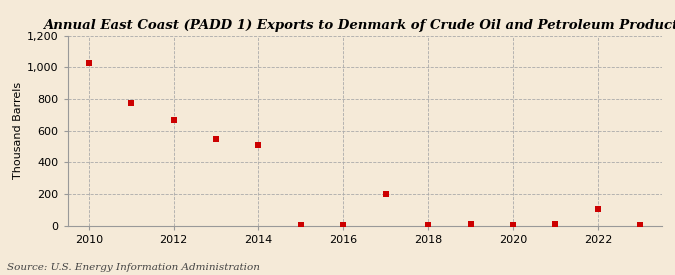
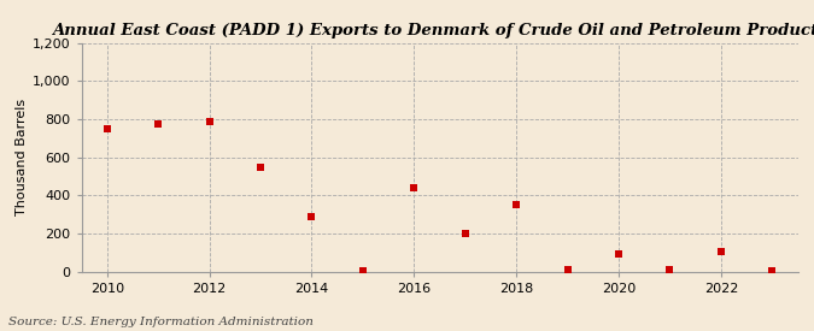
2010: 1,030 -> 750
2012: 660 -> 790
2014: 510 -> 290
2016: 0 -> 440
2018: 0 -> 350
2020: 0 -> 90
